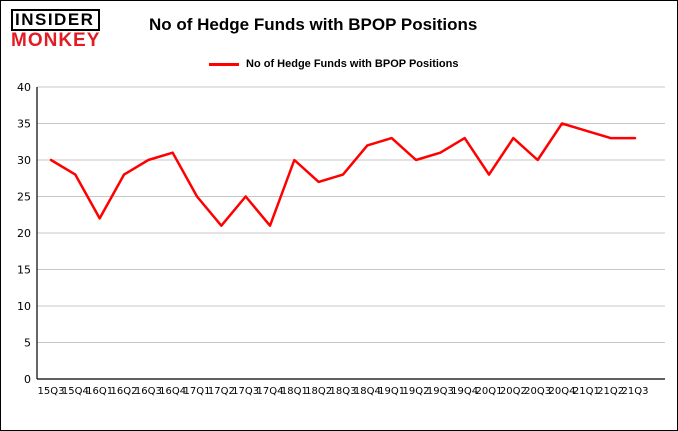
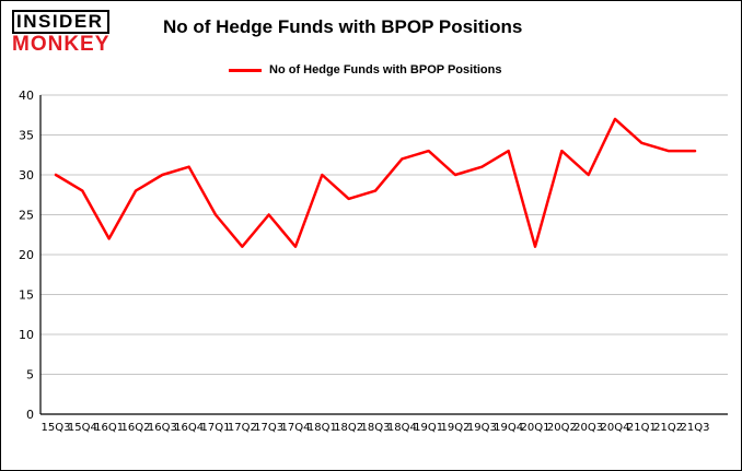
20Q1: 28 -> 21
20Q4: 35 -> 37
